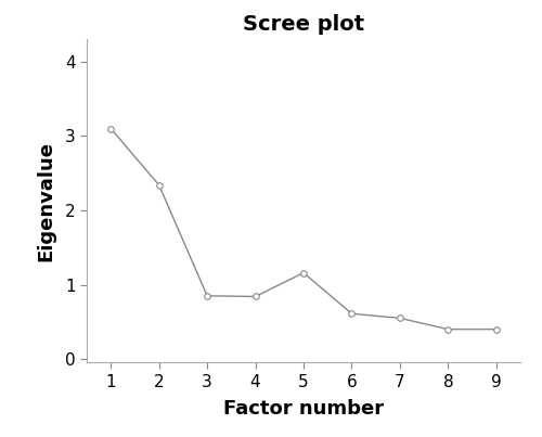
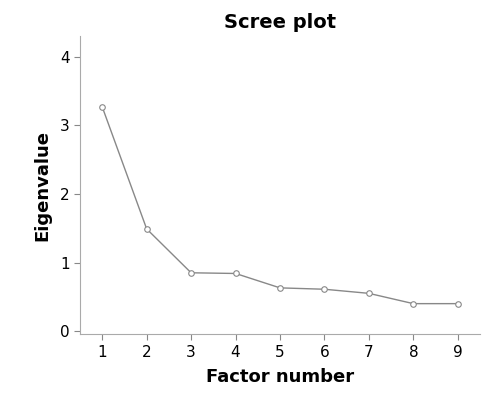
1: 3.10 -> 3.27
2: 2.34 -> 1.49
5: 1.16 -> 0.63
